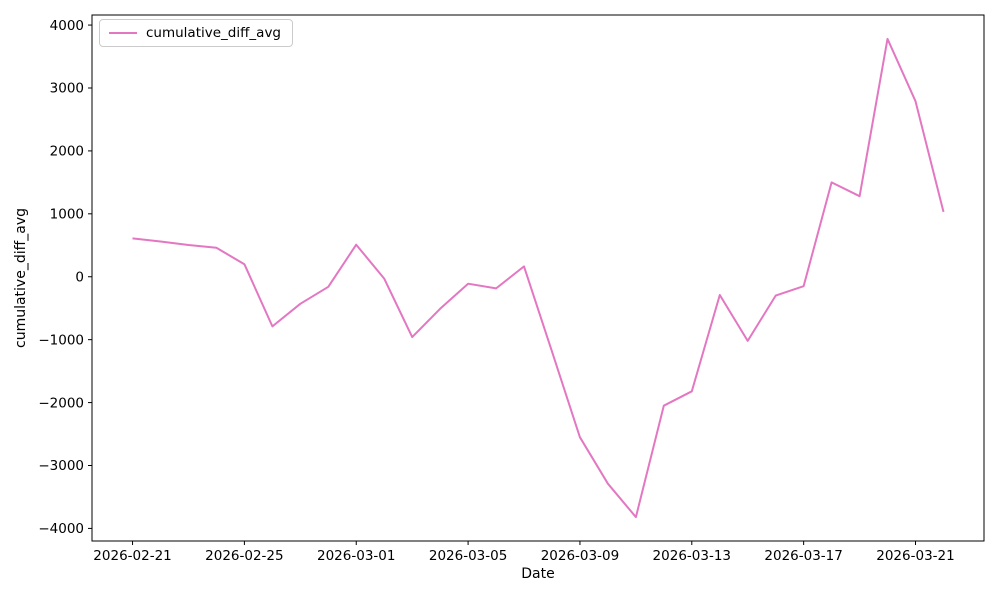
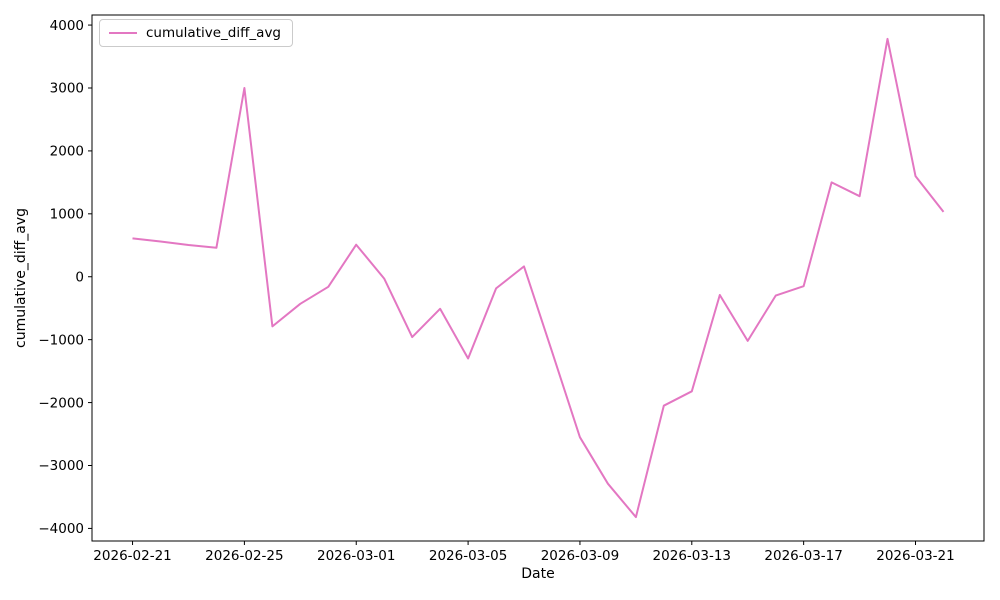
2026-02-25: 200 -> 3000
2026-03-05: -100 -> -1300
2026-03-21: 2800 -> 1600
